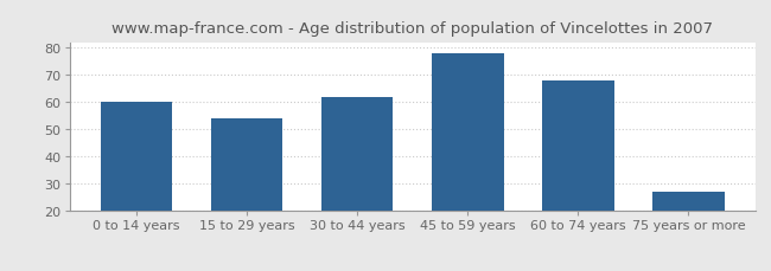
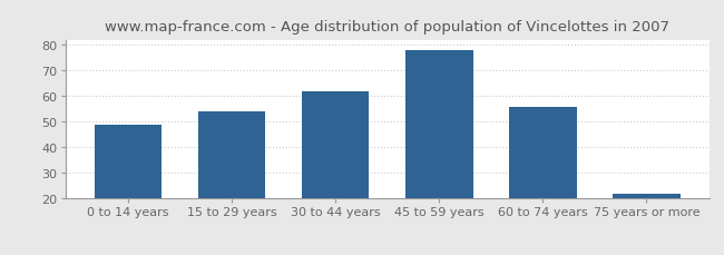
0 to 14 years: 60 -> 49
60 to 74 years: 68 -> 56
75 years or more: 27 -> 22
